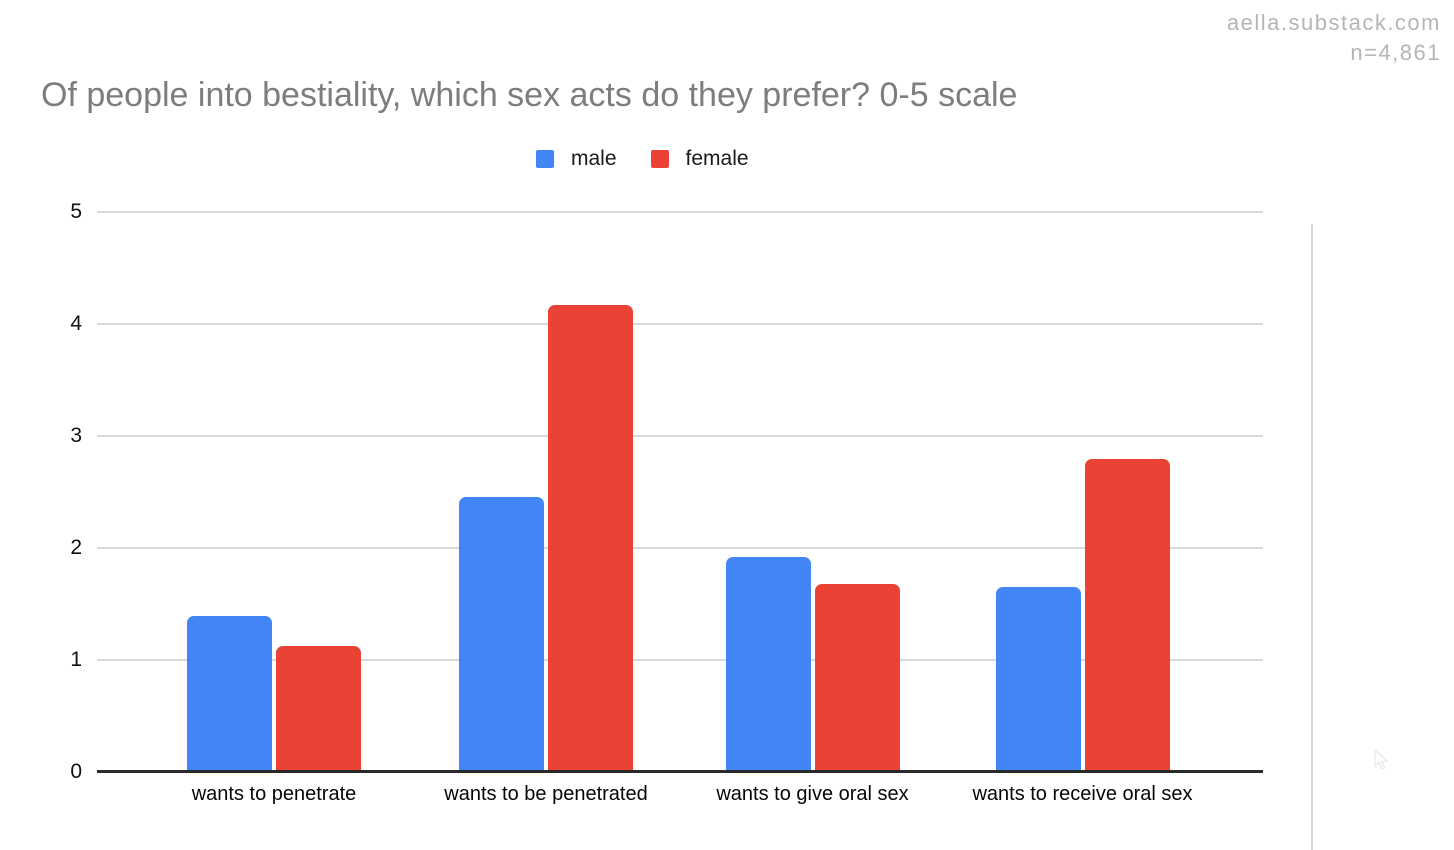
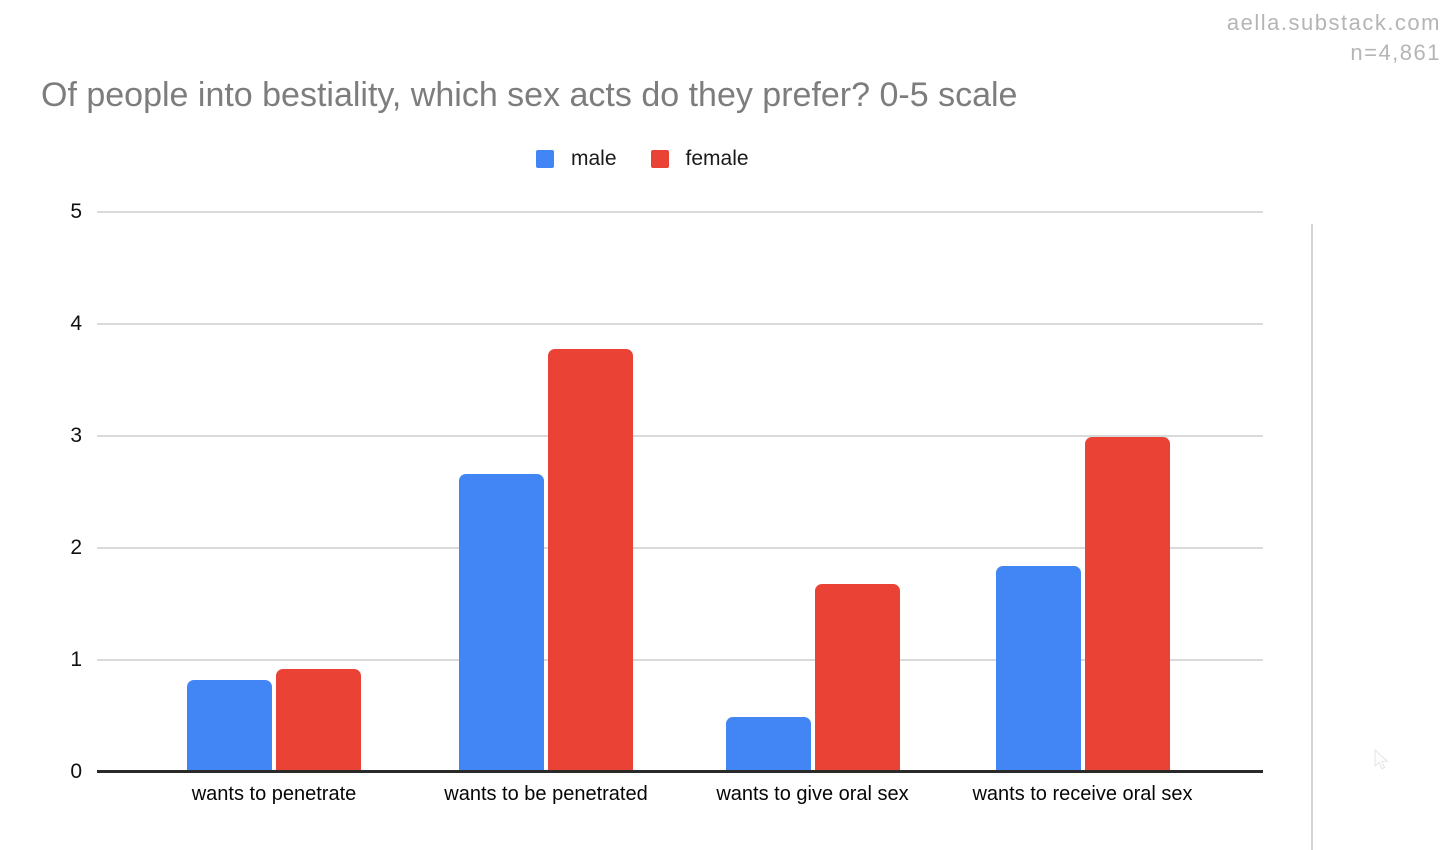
male/wants to penetrate: 1.38 -> 0.81
female/wants to penetrate: 1.12 -> 0.91
male/wants to be penetrated: 2.45 -> 2.65
female/wants to be penetrated: 4.16 -> 3.77
male/wants to give oral sex: 1.91 -> 0.48
male/wants to receive oral sex: 1.64 -> 1.83
female/wants to receive oral sex: 2.79 -> 2.98
